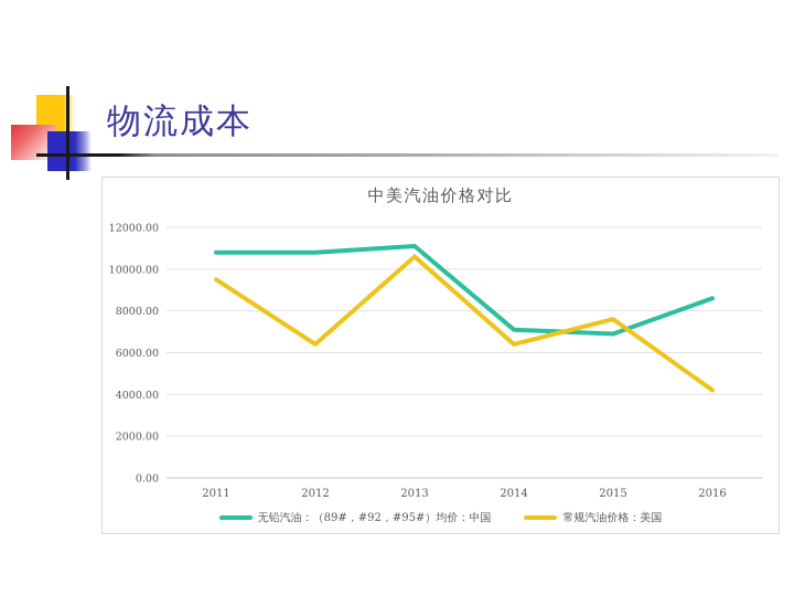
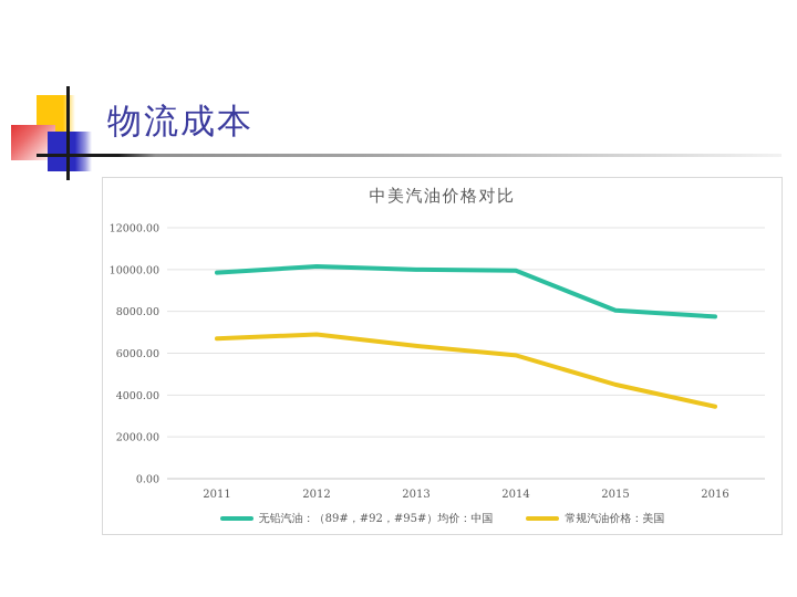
无铅汽油：（89#，#92，#95#）均价：中国/2011: 10800 -> 9800
常规汽油价格：美国/2011: 9500 -> 6700
无铅汽油：（89#，#92，#95#）均价：中国/2012: 10800 -> 10200
常规汽油价格：美国/2012: 6400 -> 6900
无铅汽油：（89#，#92，#95#）均价：中国/2013: 11100 -> 10000
常规汽油价格：美国/2013: 10600 -> 6400
无铅汽油：（89#，#92，#95#）均价：中国/2014: 7100 -> 10000
常规汽油价格：美国/2014: 6400 -> 5900
无铅汽油：（89#，#92，#95#）均价：中国/2015: 6900 -> 8000
常规汽油价格：美国/2015: 7600 -> 4500
无铅汽油：（89#，#92，#95#）均价：中国/2016: 8600 -> 7800
常规汽油价格：美国/2016: 4200 -> 3400
